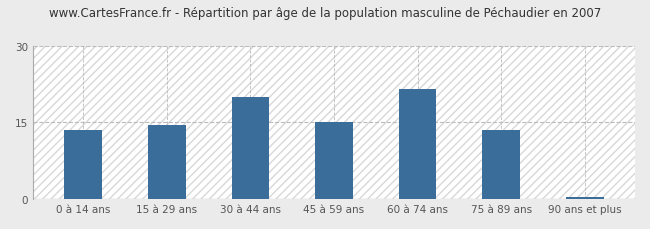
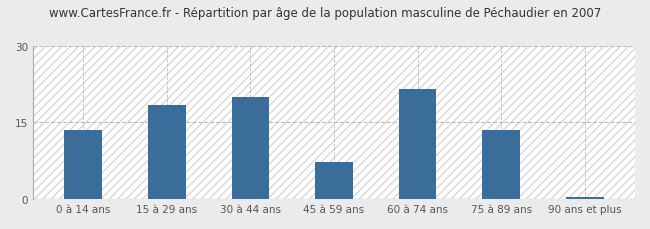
15 à 29 ans: 14.5 -> 18.4
45 à 59 ans: 15.0 -> 7.2
